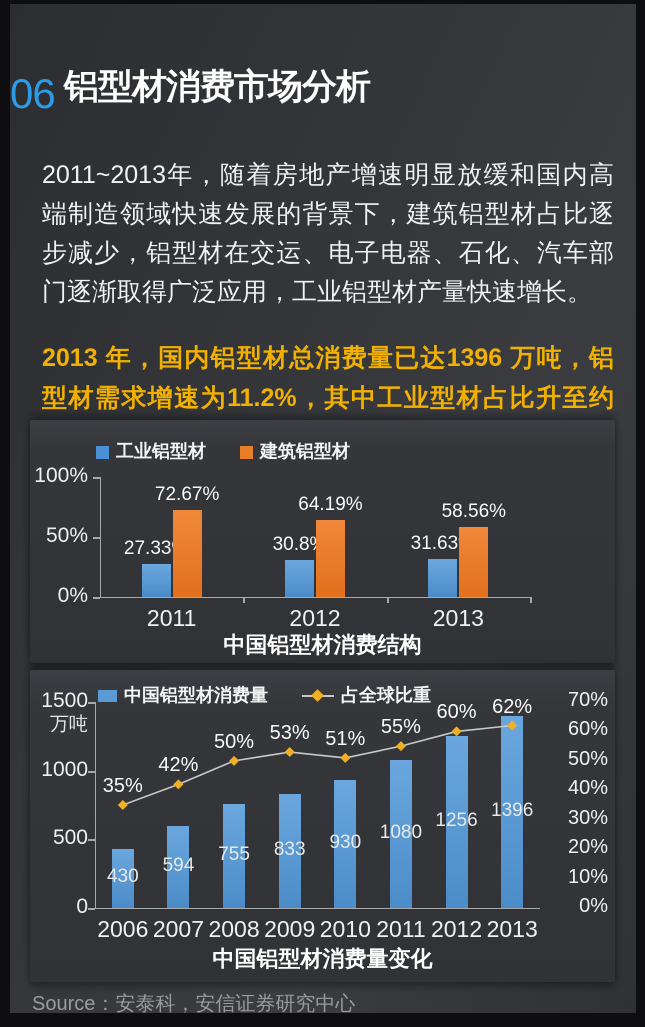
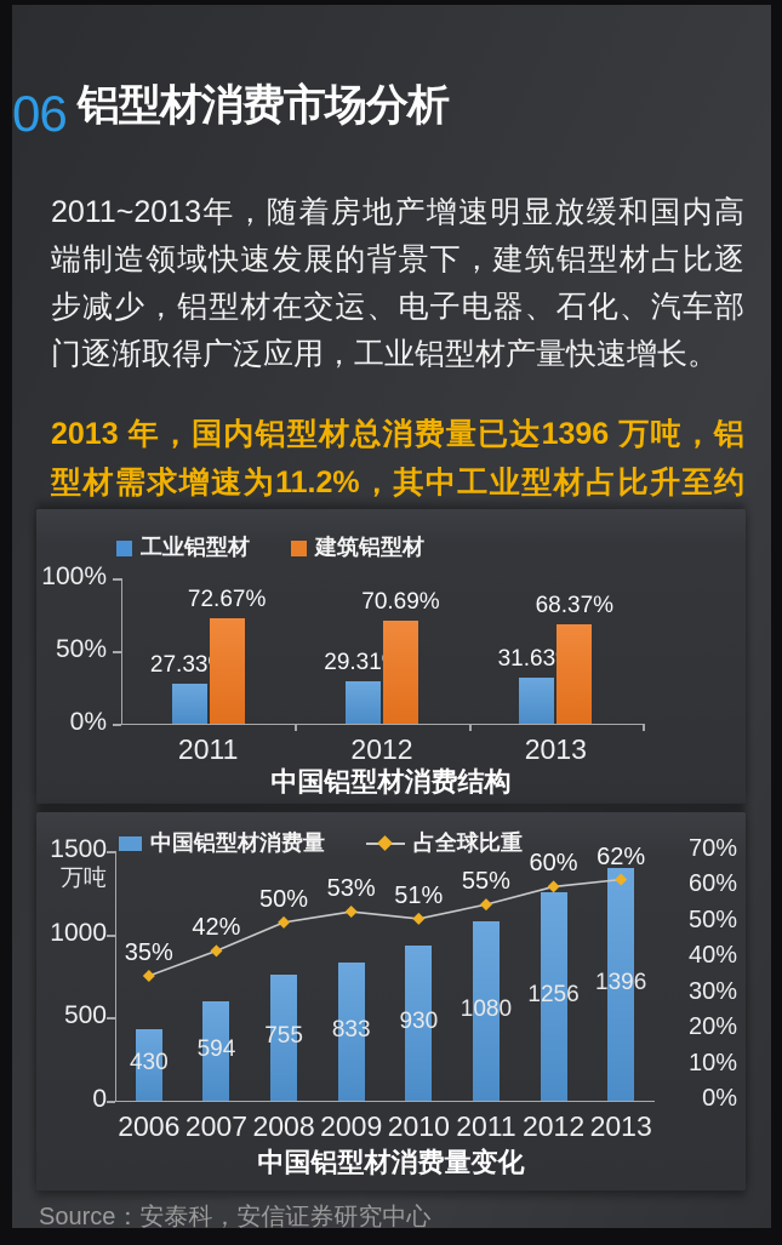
中国铝型材消费结构/工业铝型材/2012: 30.8% -> 29.31%
中国铝型材消费结构/建筑铝型材/2012: 64.19% -> 70.69%
中国铝型材消费结构/建筑铝型材/2013: 58.56% -> 68.37%
